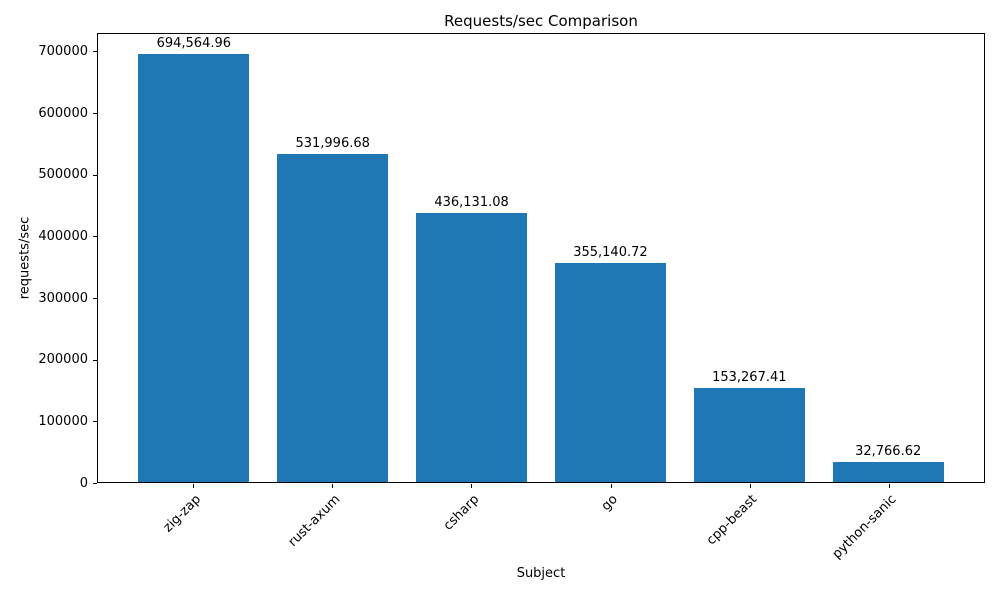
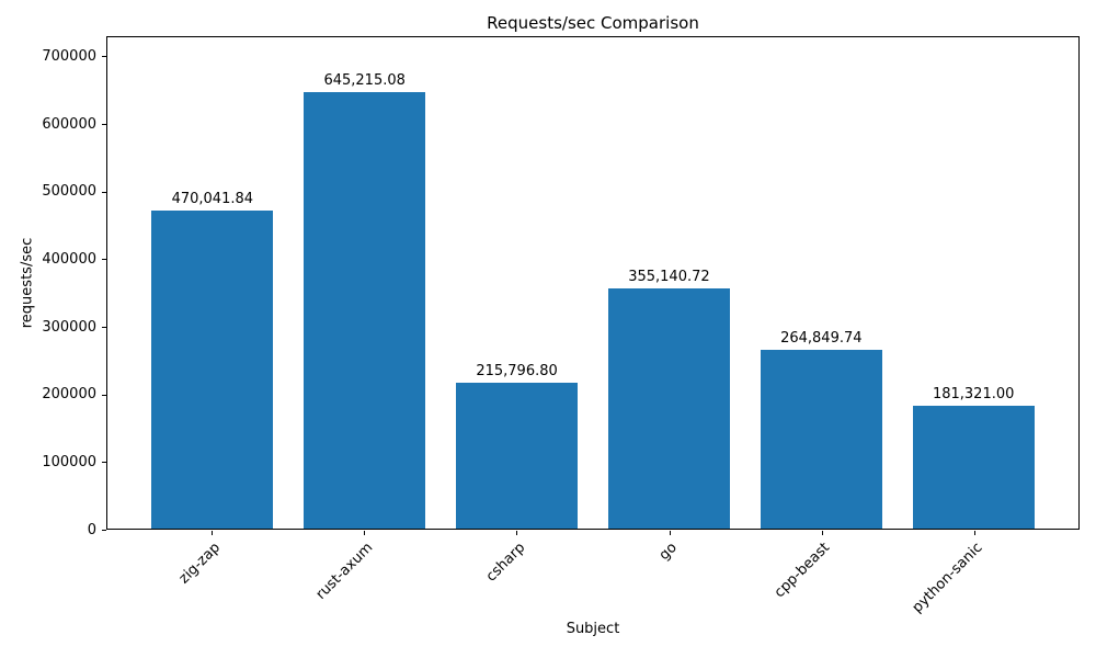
zig-zap: 694,564.96 -> 470,041.84
rust-axum: 531,996.68 -> 645,215.08
csharp: 436,131.08 -> 215,796.80
cpp-beast: 153,267.41 -> 264,849.74
python-sanic: 32,766.62 -> 181,321.00
